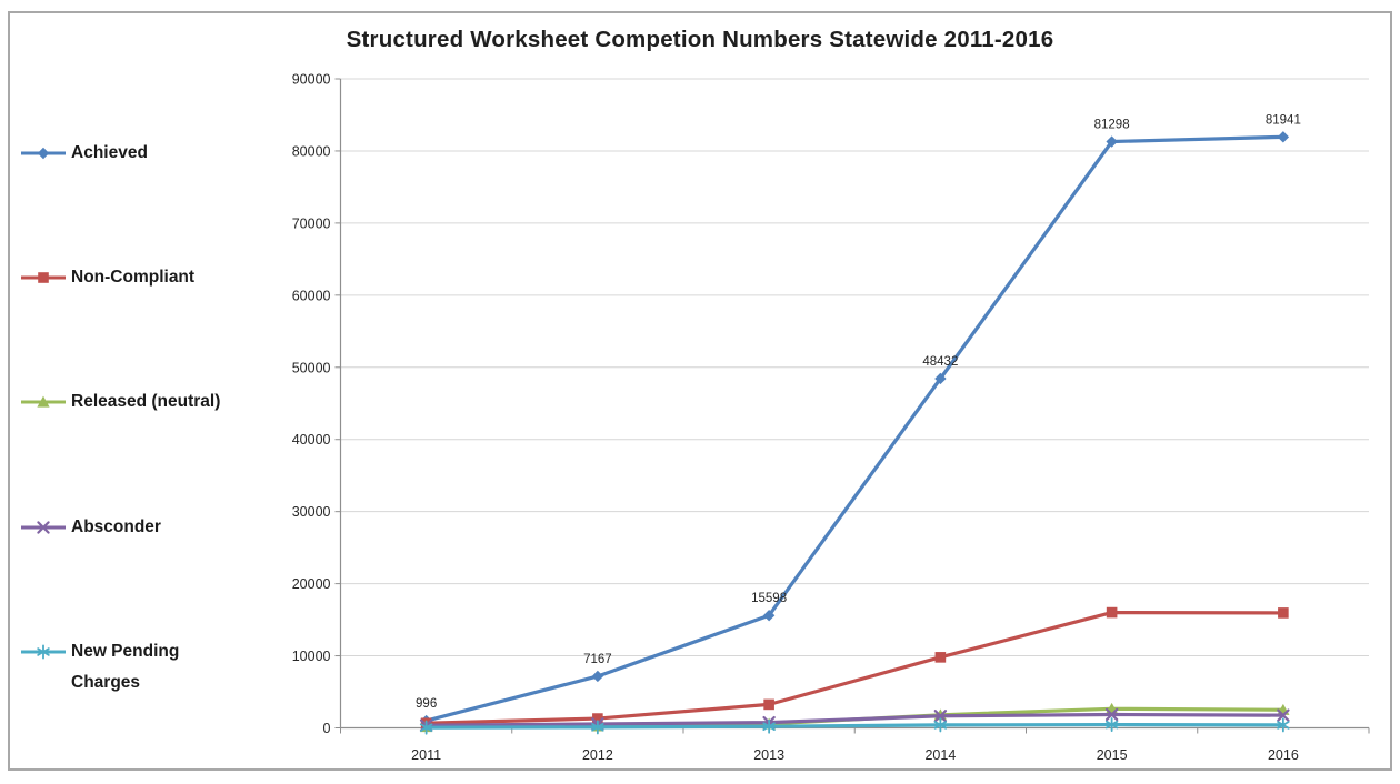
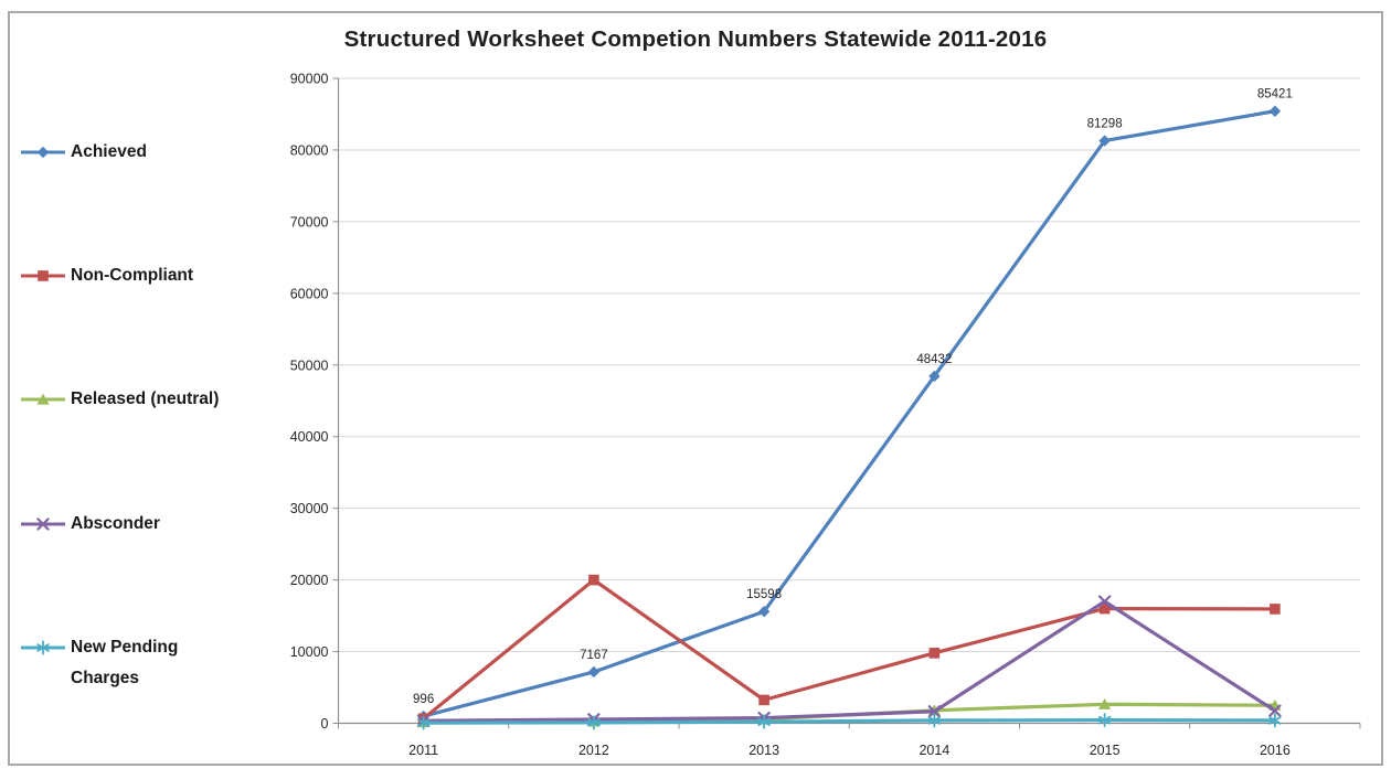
Non-Compliant/2012: 1000 -> 20000
Absconder/2015: 2000 -> 17000
Achieved/2016: 81941 -> 85421
